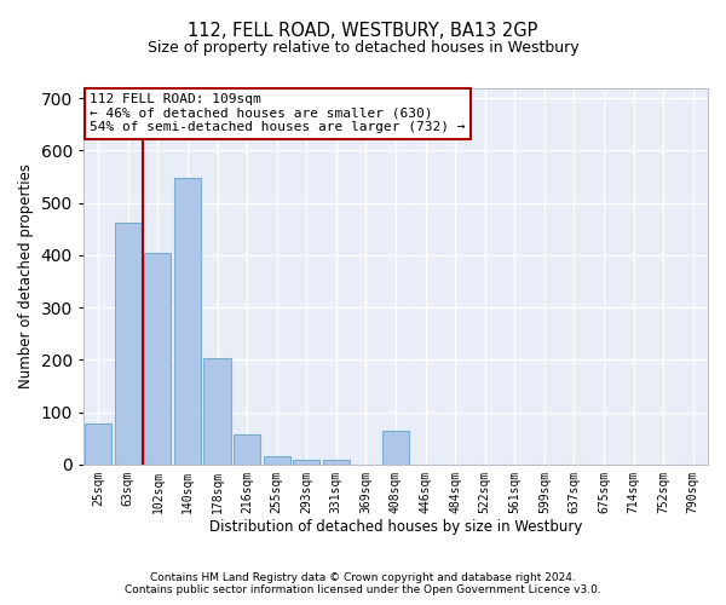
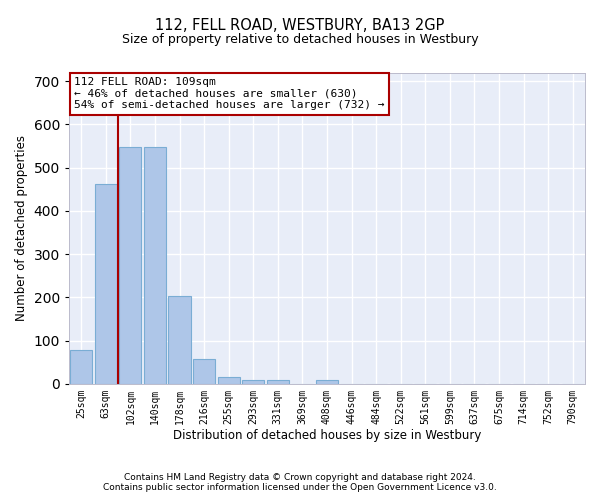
102sqm: 405 -> 548
408sqm: 65 -> 8
